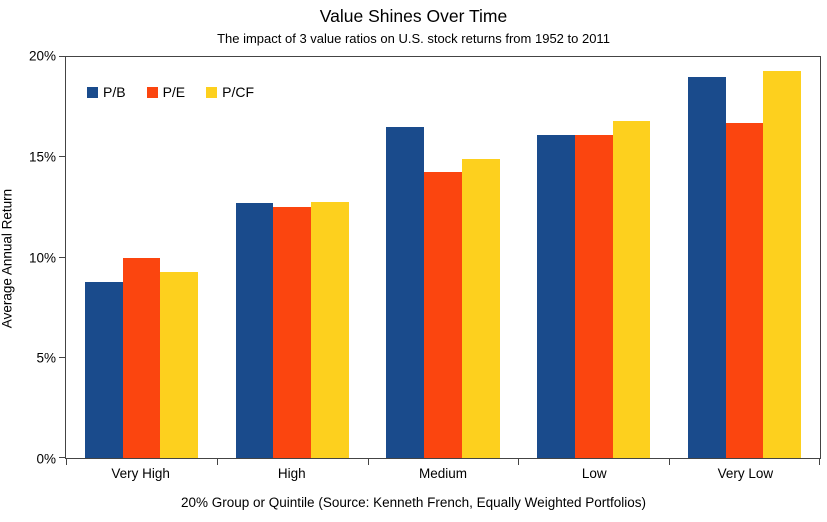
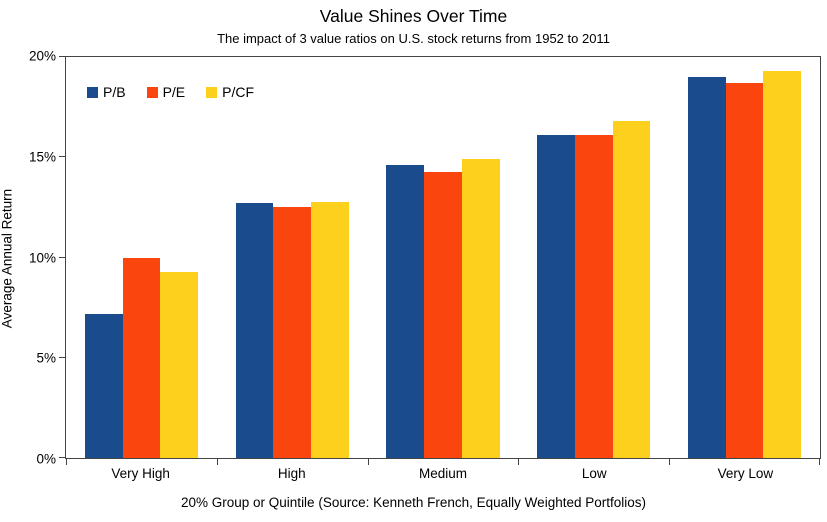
P/B/Very High: 8.8% -> 7.2%
P/B/Medium: 16.5% -> 14.6%
P/E/Very Low: 16.7% -> 18.7%
